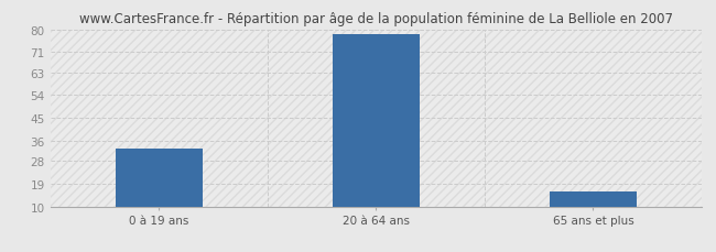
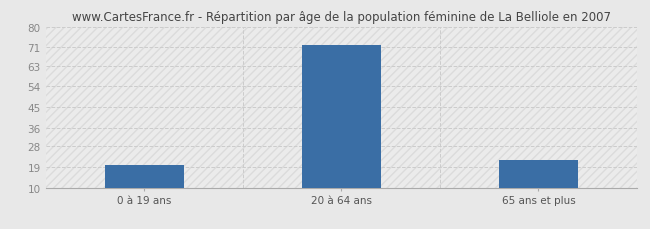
0 à 19 ans: 33 -> 20
20 à 64 ans: 78 -> 72
65 ans et plus: 16 -> 22
